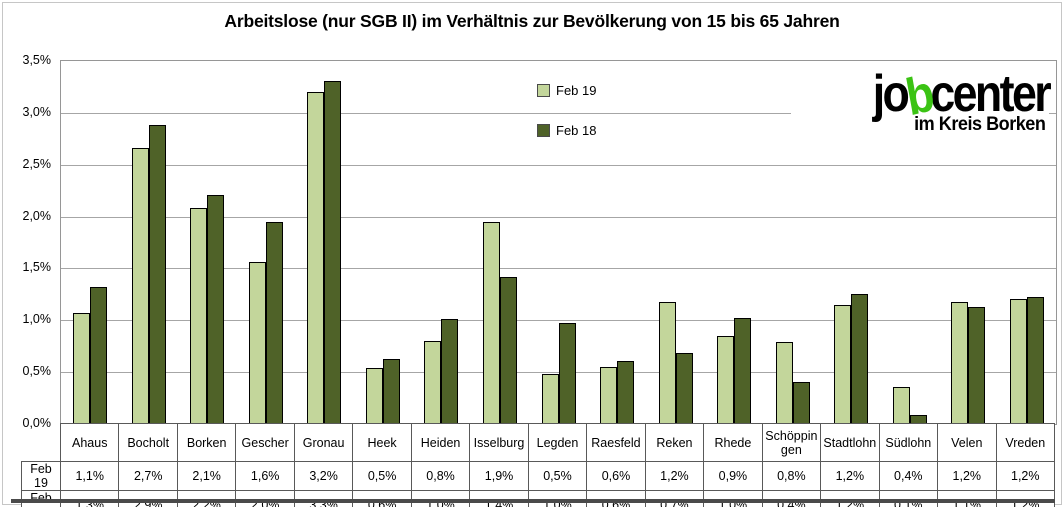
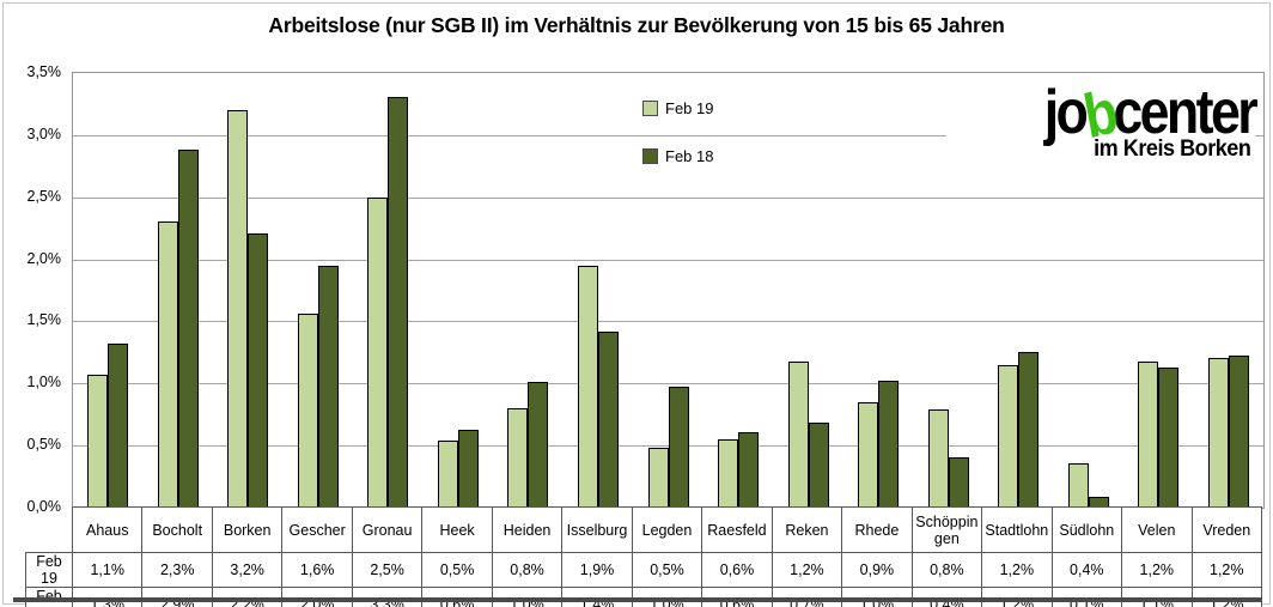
Feb 19/Bocholt: 2,7% -> 2,3%
Feb 19/Borken: 2,1% -> 3,2%
Feb 19/Gronau: 3,2% -> 2,5%
